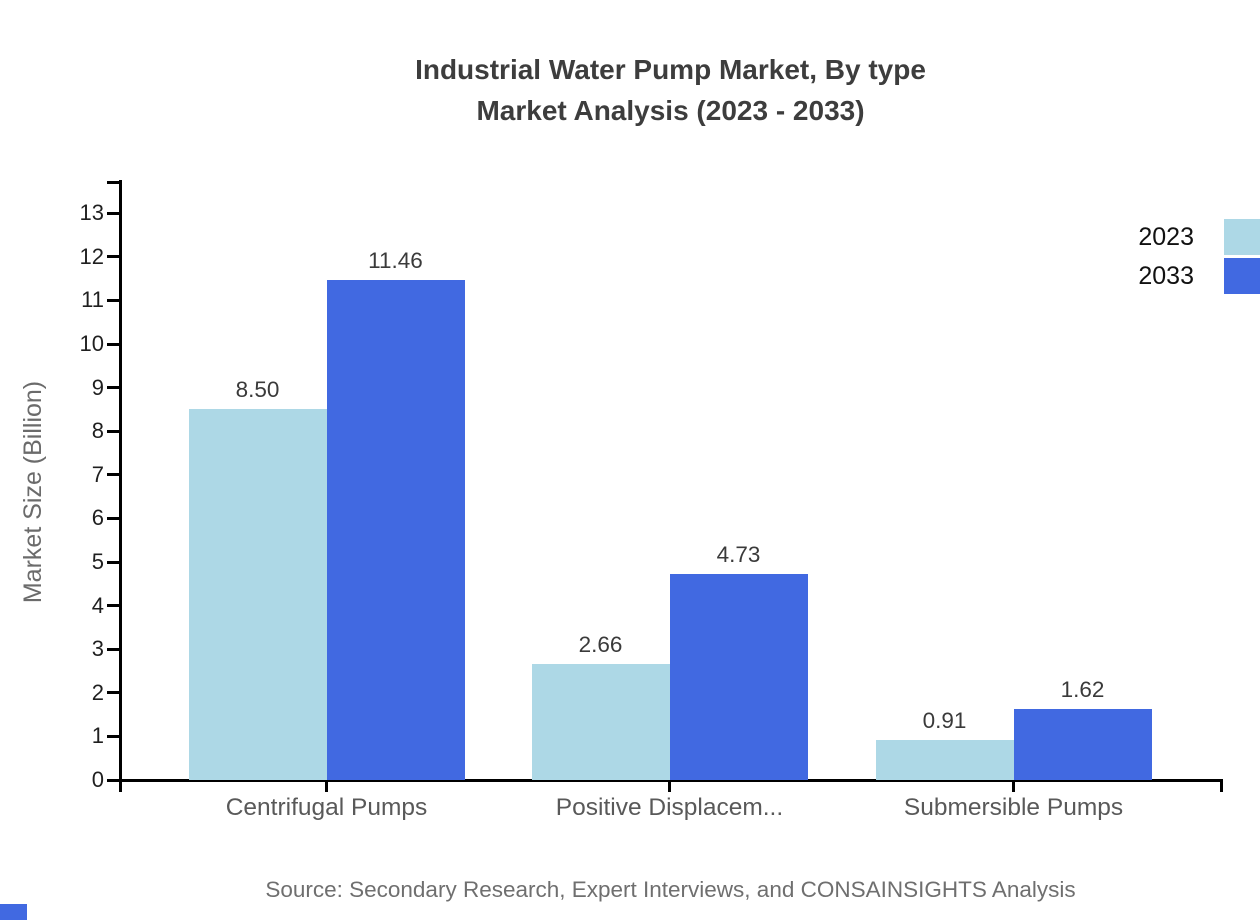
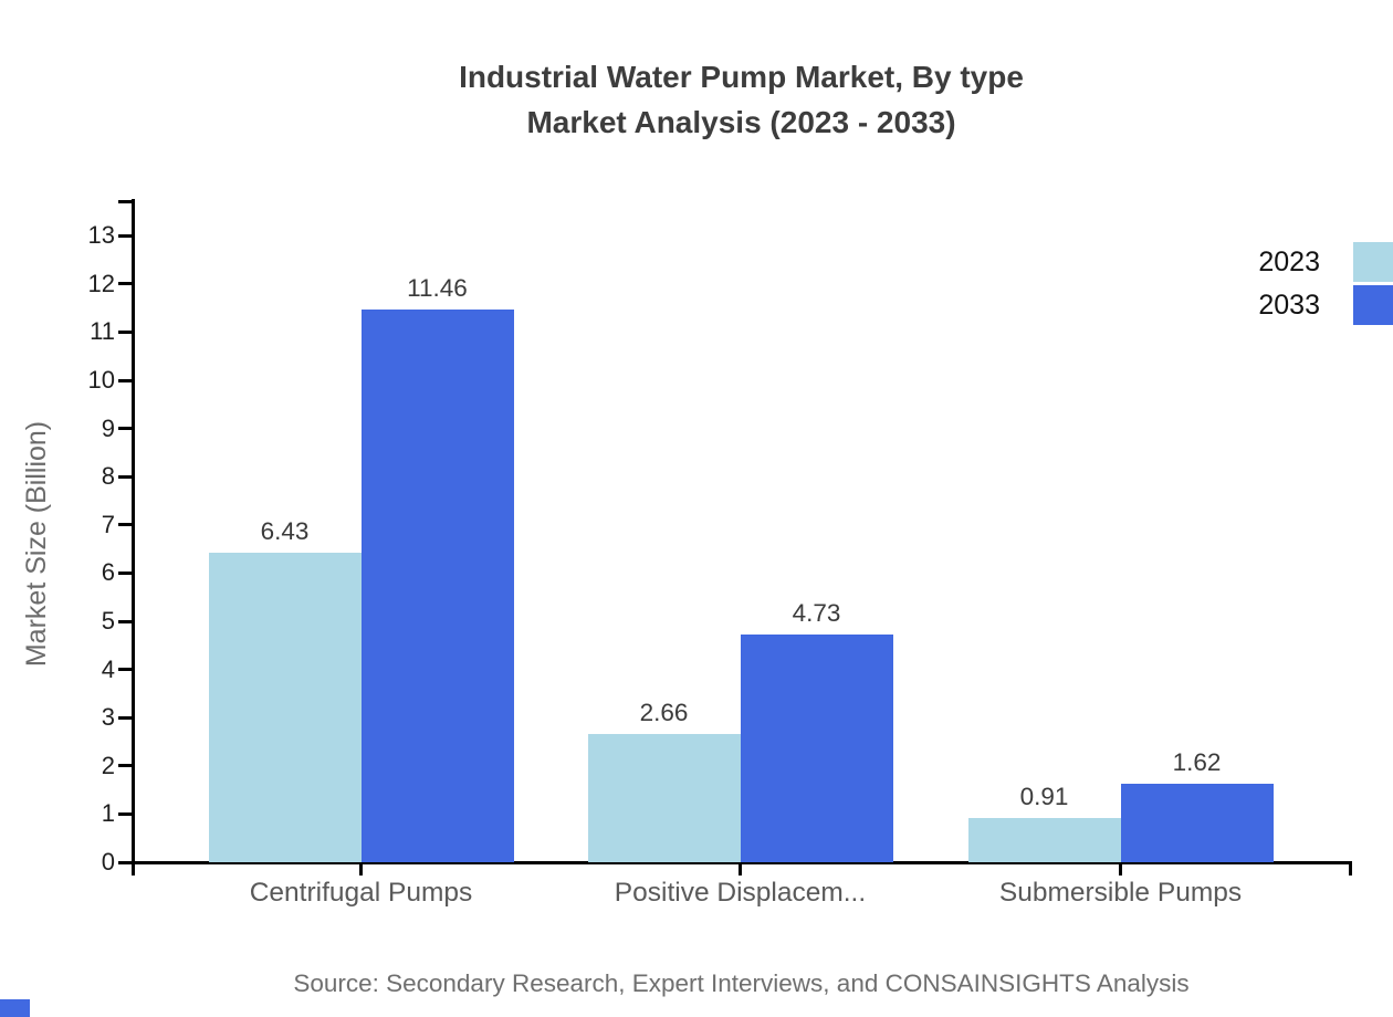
2023/Centrifugal Pumps: 8.50 -> 6.43
